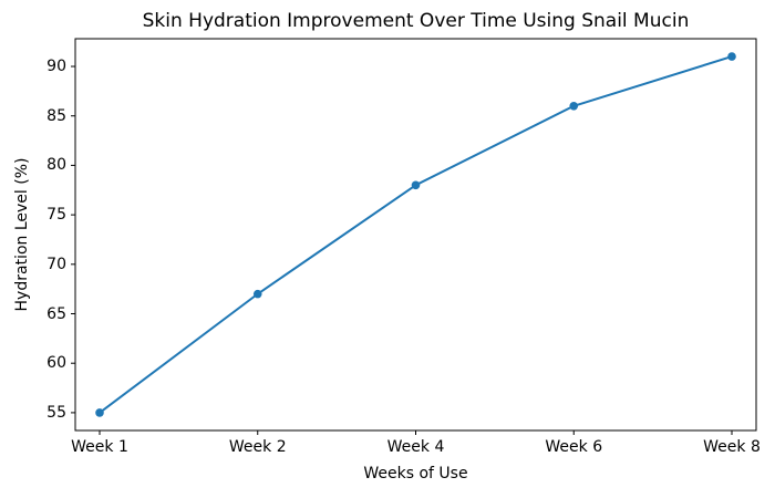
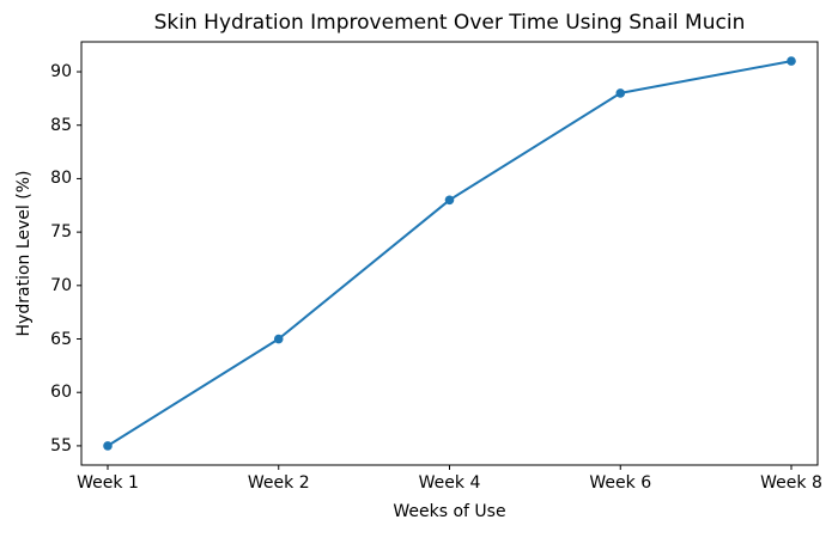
Week 2: 67 -> 65
Week 6: 86 -> 88
